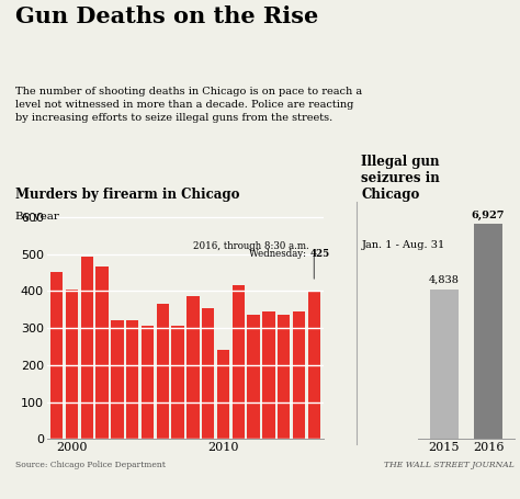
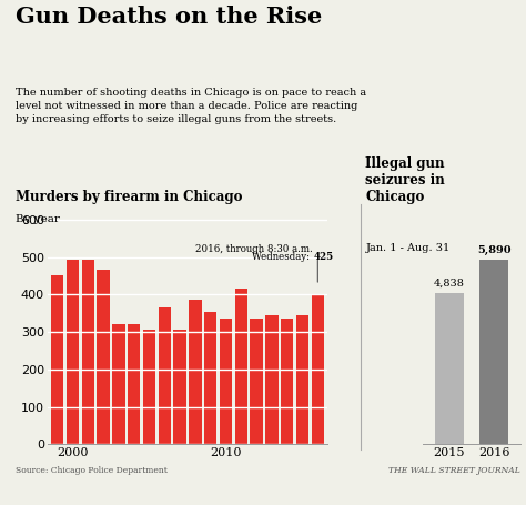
2000: 405 -> 493
2010: 240 -> 335
2016: 6,927 -> 5,890
